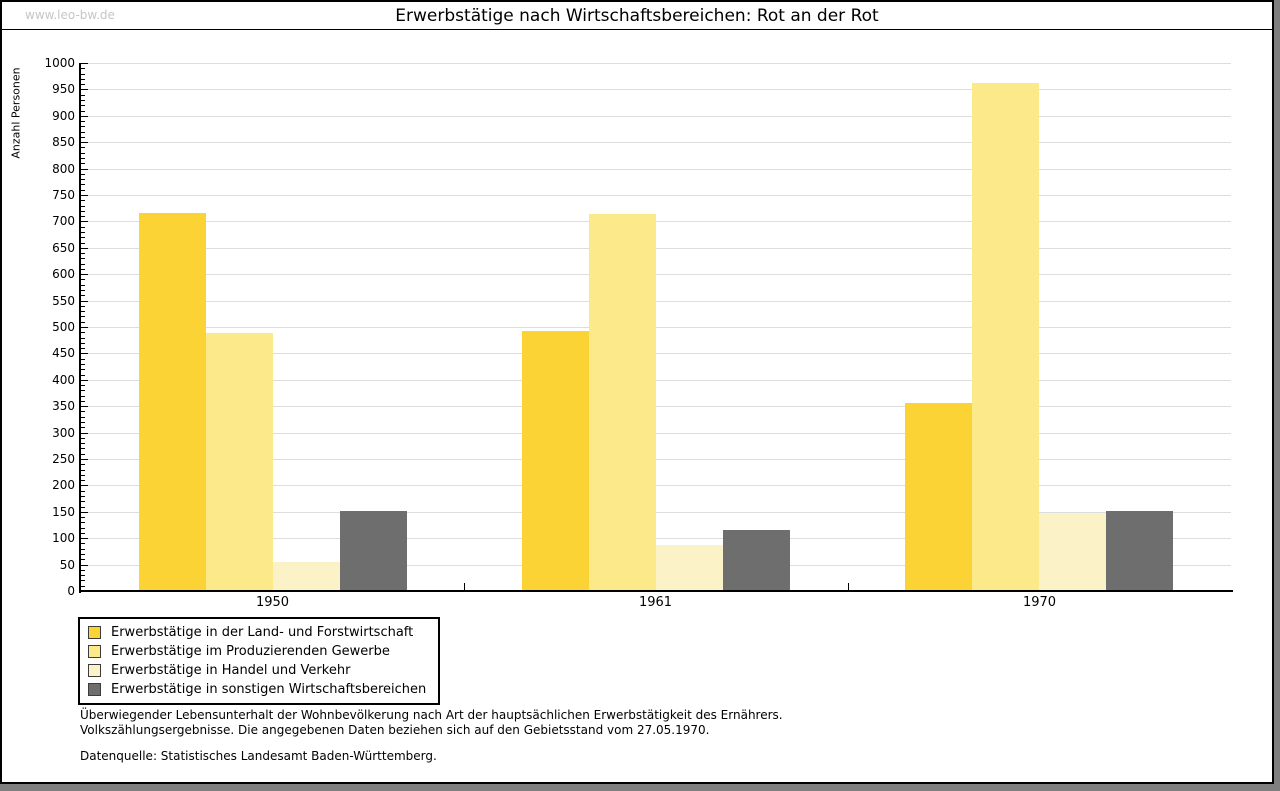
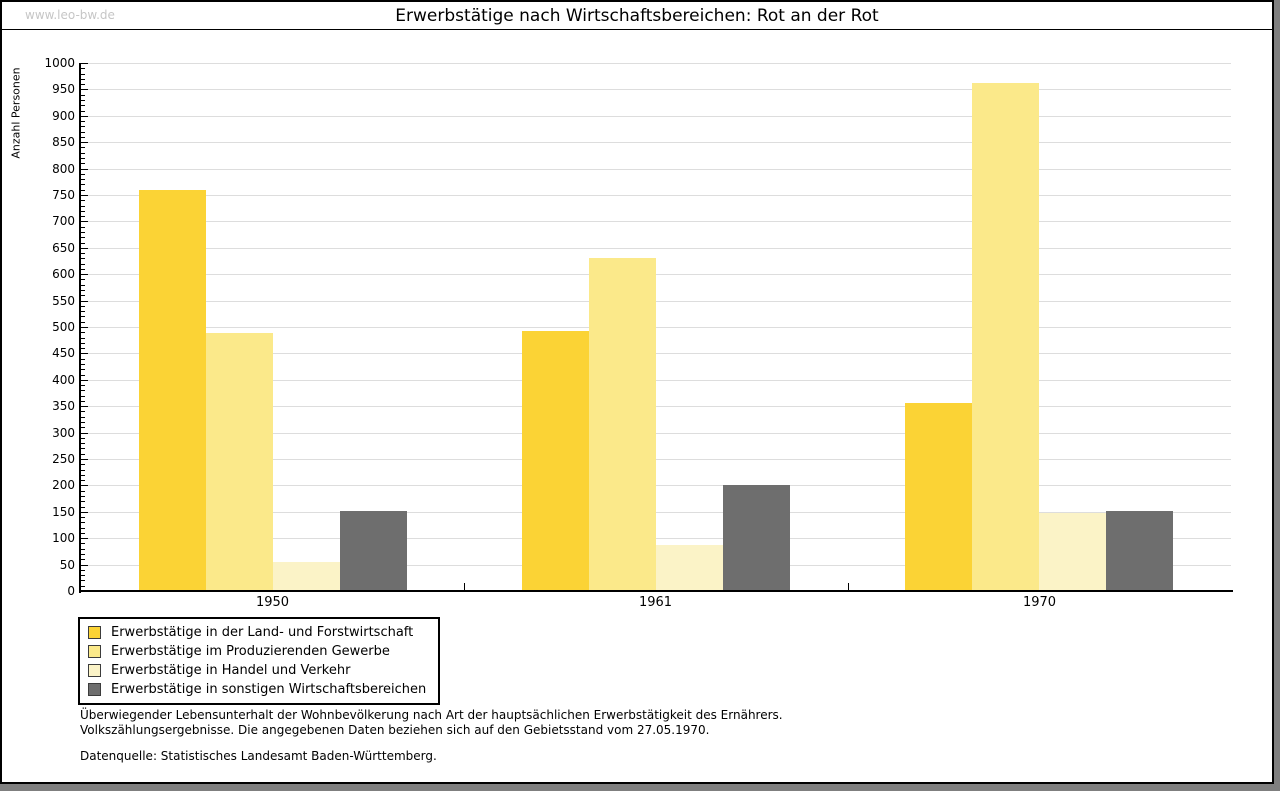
Erwerbstätige in der Land- und Forstwirtschaft/1950: 720 -> 760
Erwerbstätige im Produzierenden Gewerbe/1961: 710 -> 630
Erwerbstätige in sonstigen Wirtschaftsbereichen/1961: 120 -> 200
